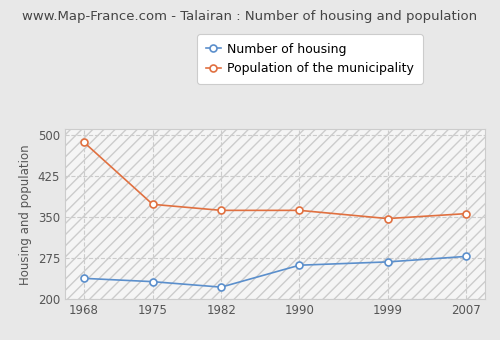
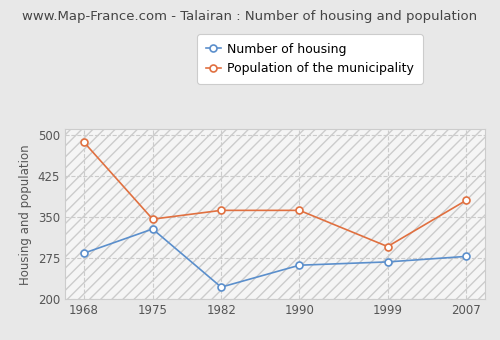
Number of housing/1968: 238 -> 284
Number of housing/1975: 232 -> 328
Population of the municipality/1975: 373 -> 346
Population of the municipality/1999: 347 -> 296
Population of the municipality/2007: 356 -> 380
